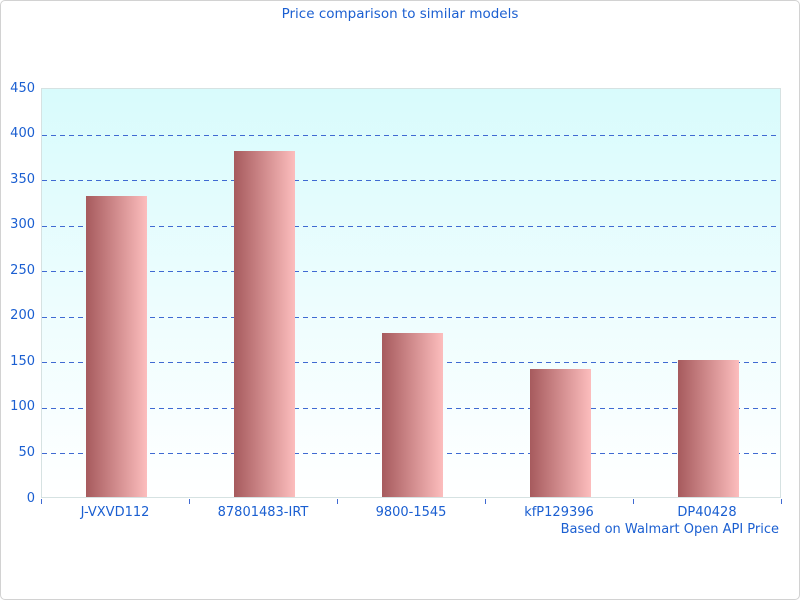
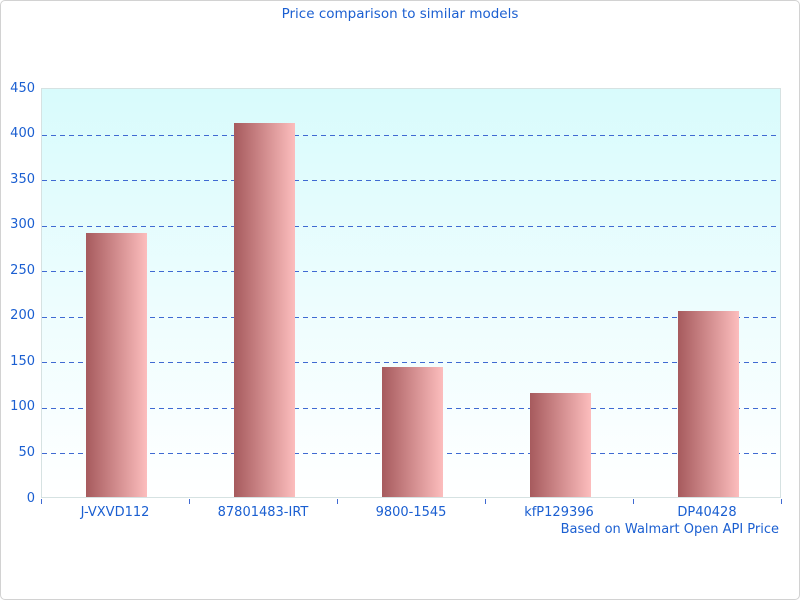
J-VXVD112: 330 -> 290
87801483-IRT: 380 -> 410
9800-1545: 180 -> 140
kfP129396: 140 -> 110
DP40428: 150 -> 200
